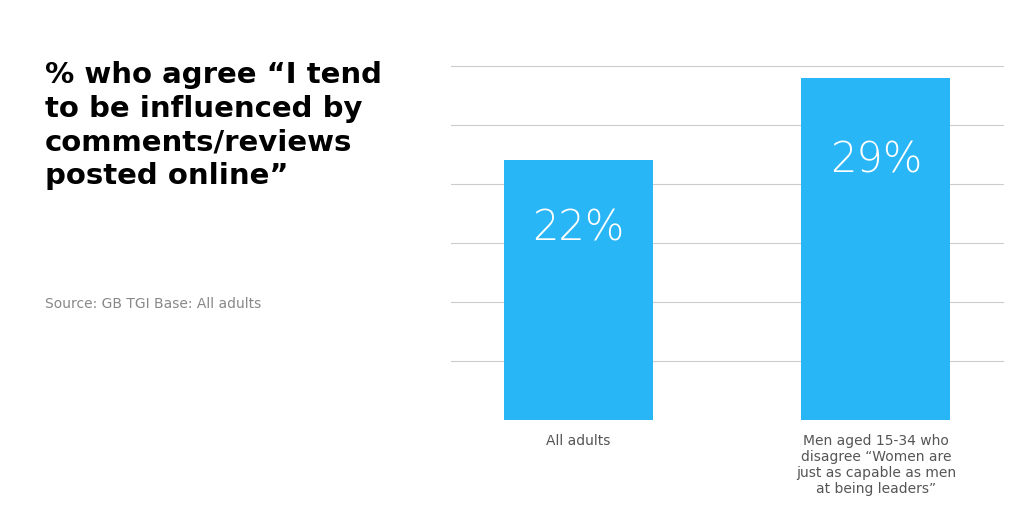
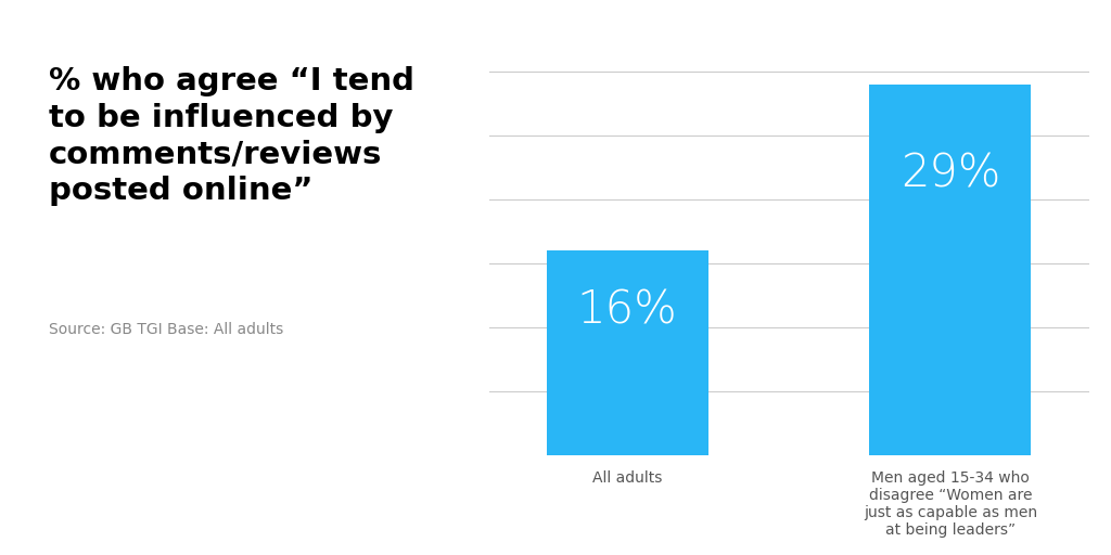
All adults: 22% -> 16%
